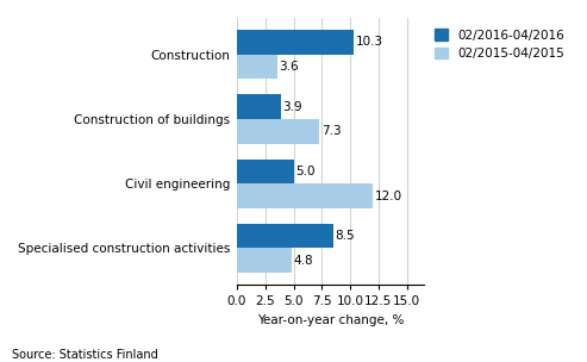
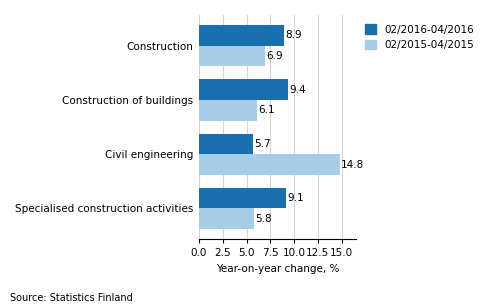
02/2016-04/2016/Construction: 10.3 -> 8.9
02/2015-04/2015/Construction: 3.6 -> 6.9
02/2016-04/2016/Construction of buildings: 3.9 -> 9.4
02/2015-04/2015/Construction of buildings: 7.3 -> 6.1
02/2016-04/2016/Civil engineering: 5.0 -> 5.7
02/2015-04/2015/Civil engineering: 12.0 -> 14.8
02/2016-04/2016/Specialised construction activities: 8.5 -> 9.1
02/2015-04/2015/Specialised construction activities: 4.8 -> 5.8
